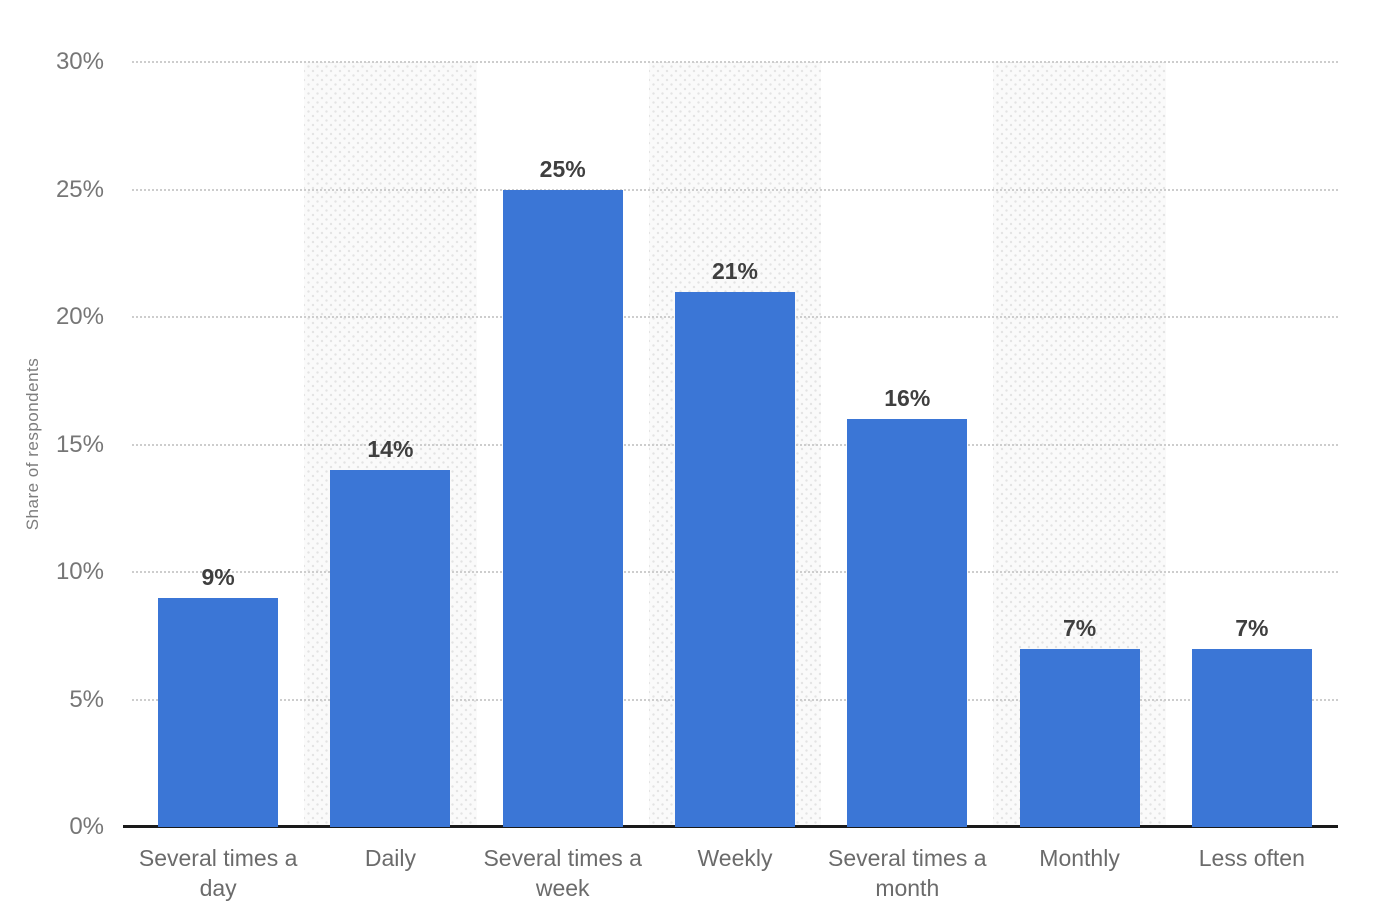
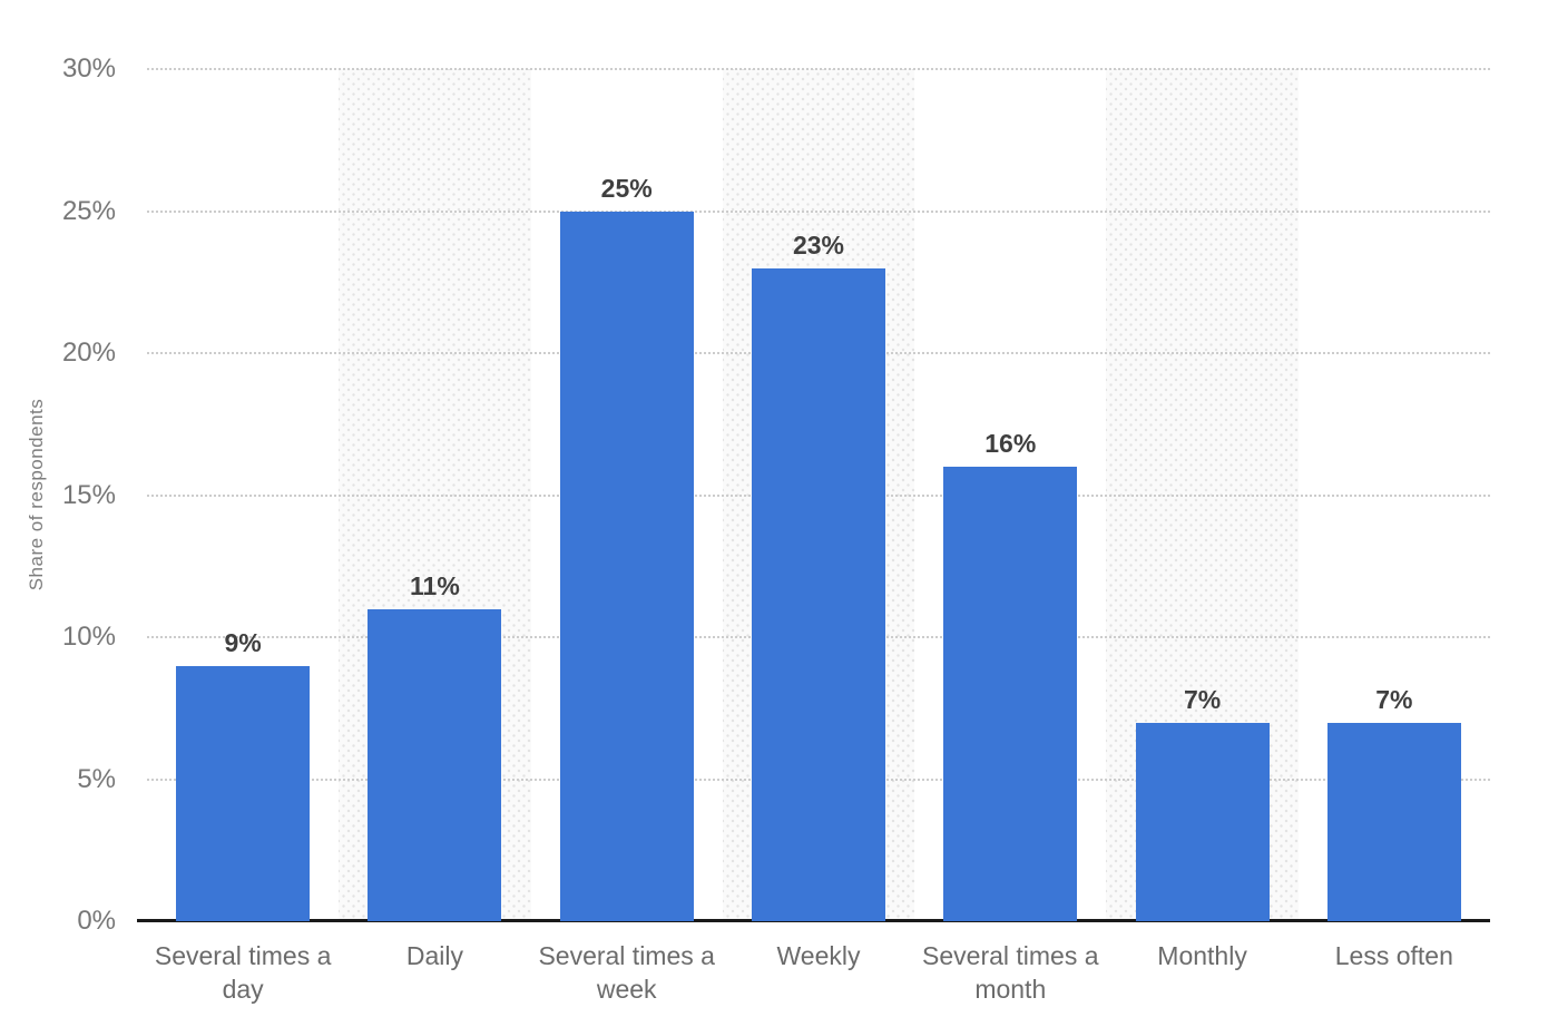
Daily: 14% -> 11%
Weekly: 21% -> 23%
